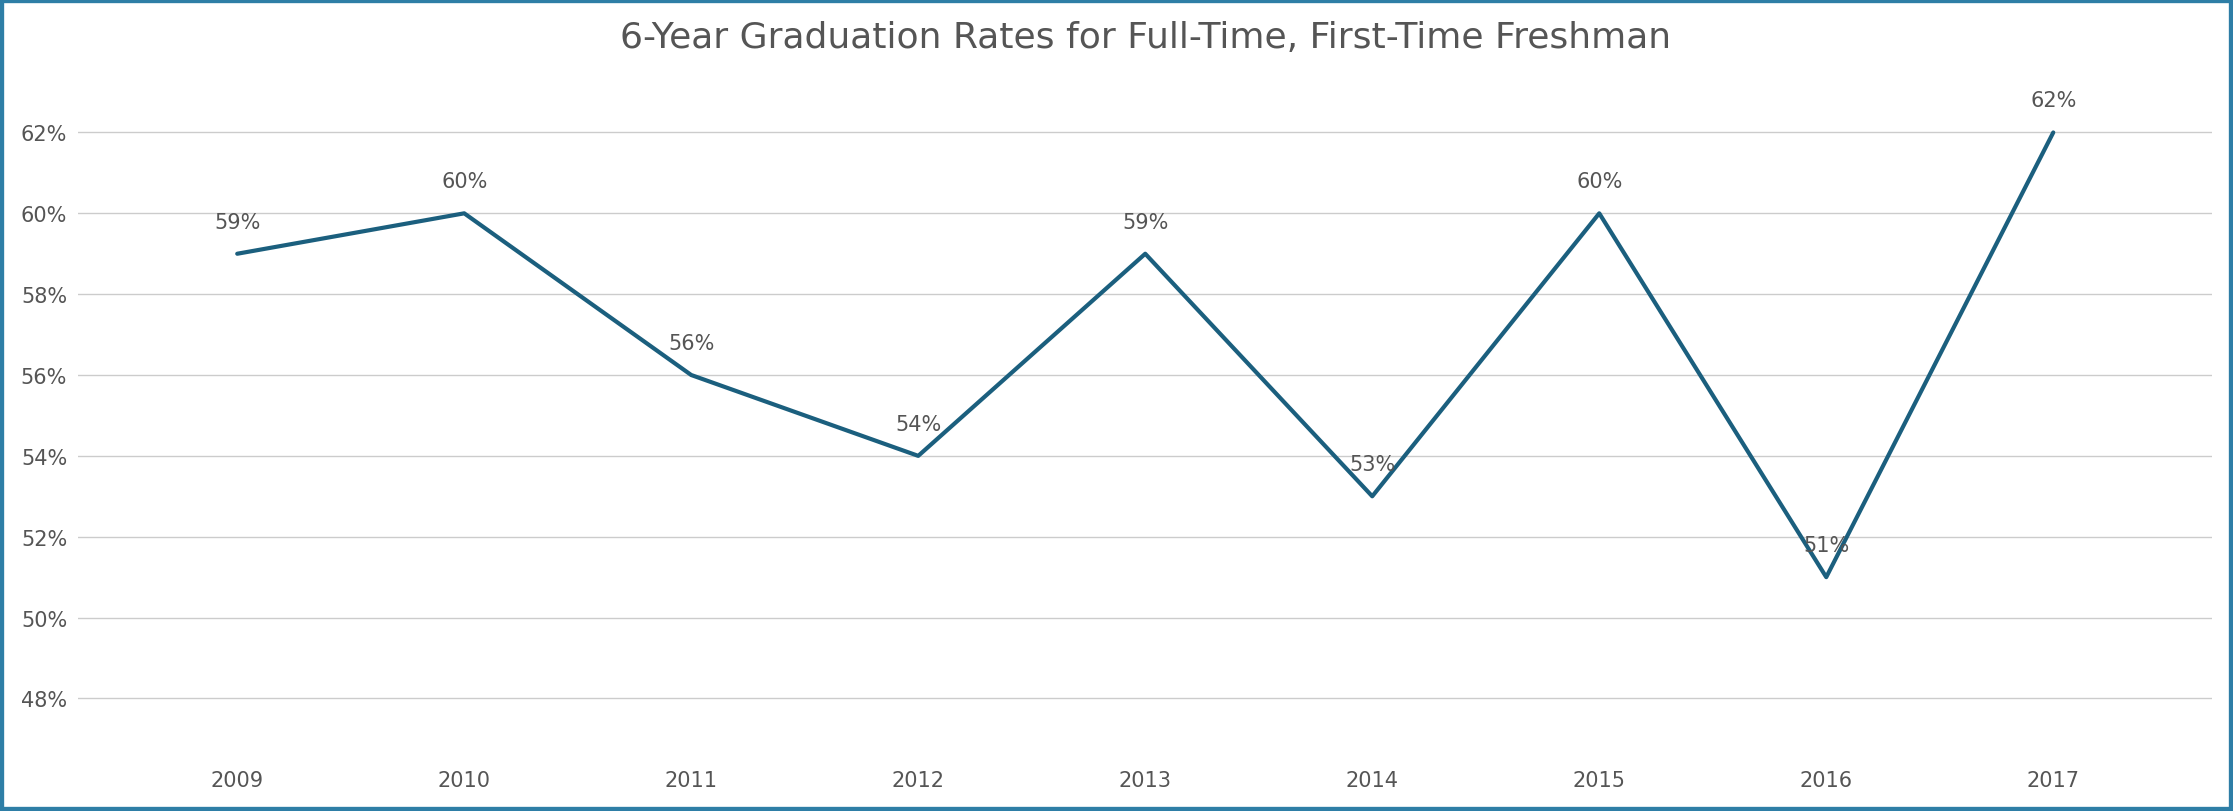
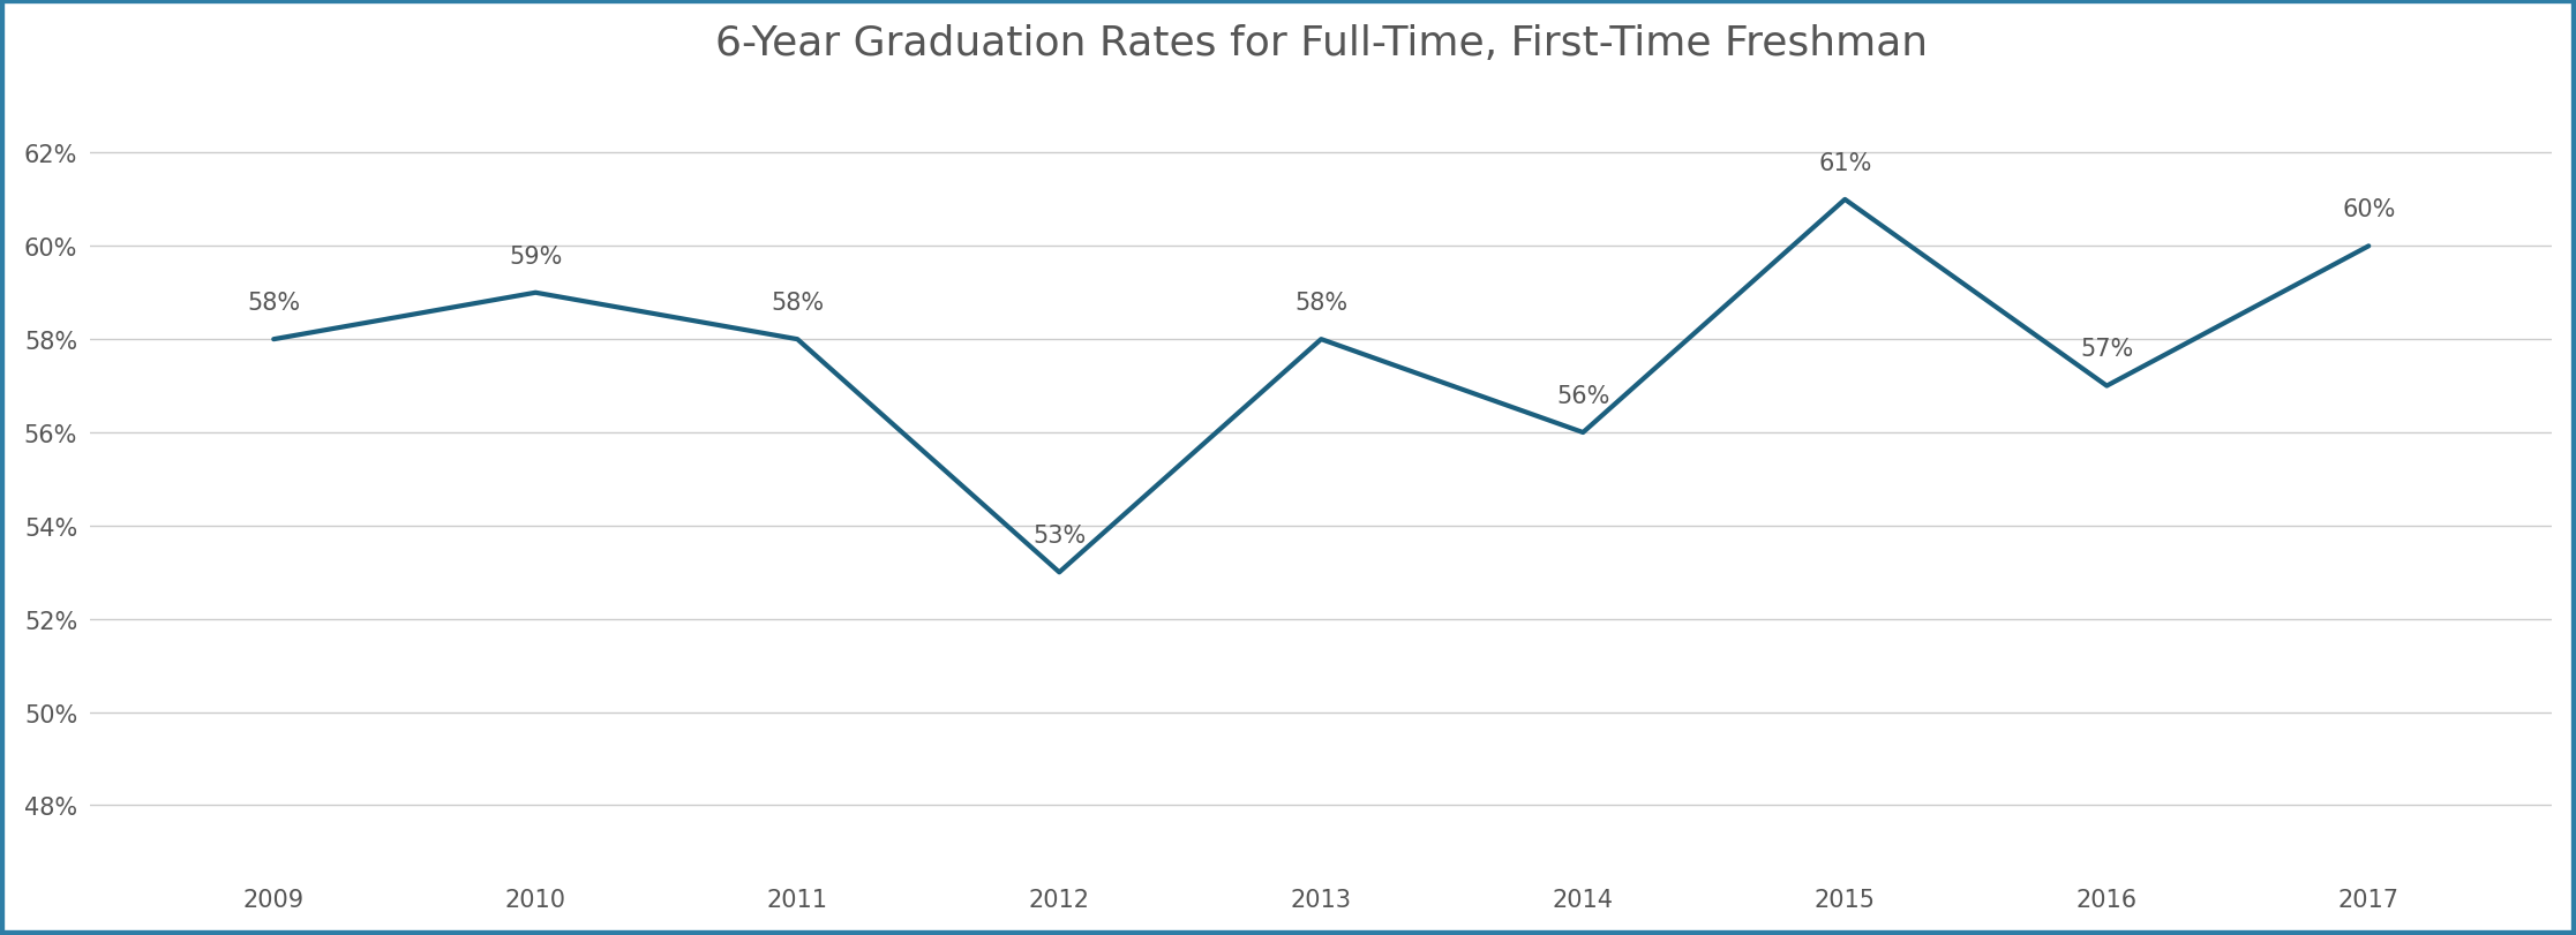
2009: 59% -> 58%
2010: 60% -> 59%
2011: 56% -> 58%
2012: 54% -> 53%
2013: 59% -> 58%
2014: 53% -> 56%
2015: 60% -> 61%
2016: 51% -> 57%
2017: 62% -> 60%
